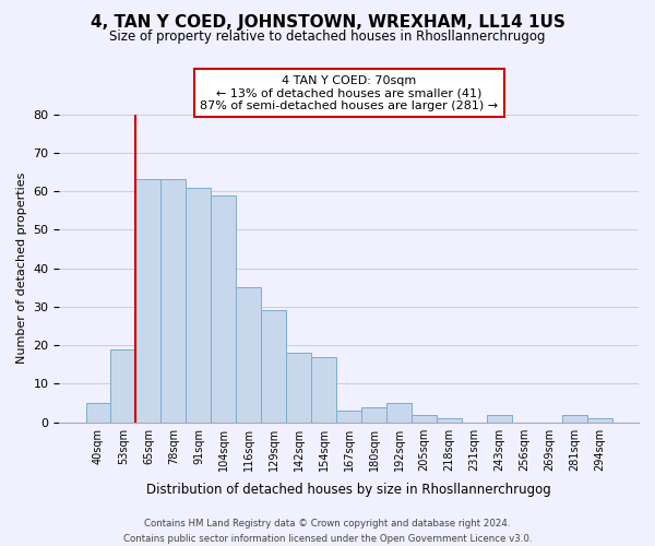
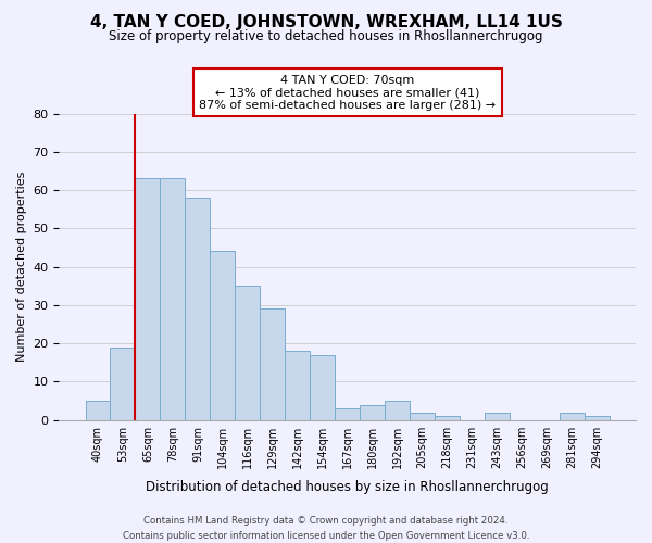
91sqm: 61 -> 58
104sqm: 59 -> 44
